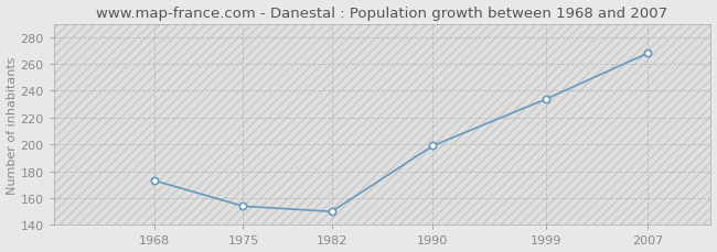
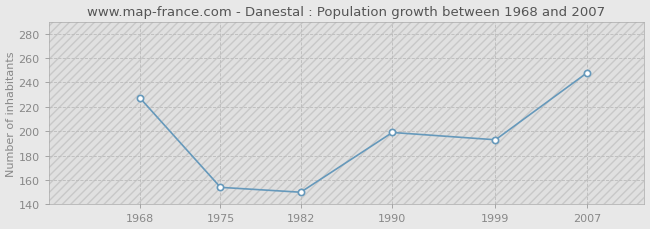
1968: 173 -> 227
1999: 234 -> 193
2007: 268 -> 248
